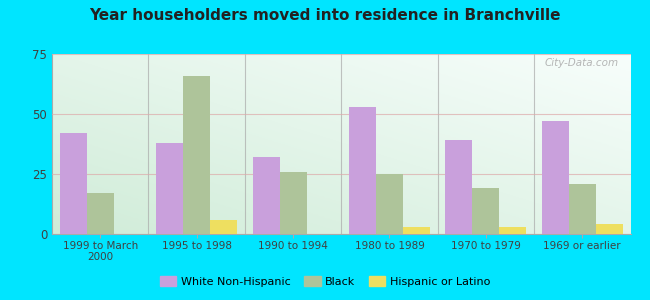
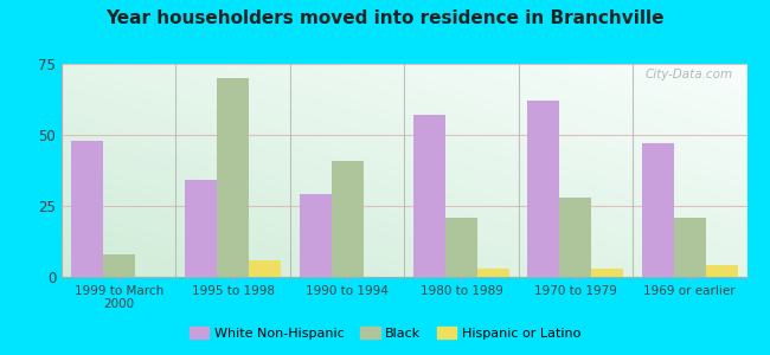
White Non-Hispanic/1999 to March 2000: 42 -> 48
Black/1999 to March 2000: 17 -> 8
White Non-Hispanic/1995 to 1998: 38 -> 34
Black/1995 to 1998: 66 -> 70
White Non-Hispanic/1990 to 1994: 32 -> 29
Black/1990 to 1994: 26 -> 41
White Non-Hispanic/1980 to 1989: 53 -> 57
Black/1980 to 1989: 25 -> 21
White Non-Hispanic/1970 to 1979: 39 -> 62
Black/1970 to 1979: 19 -> 28
